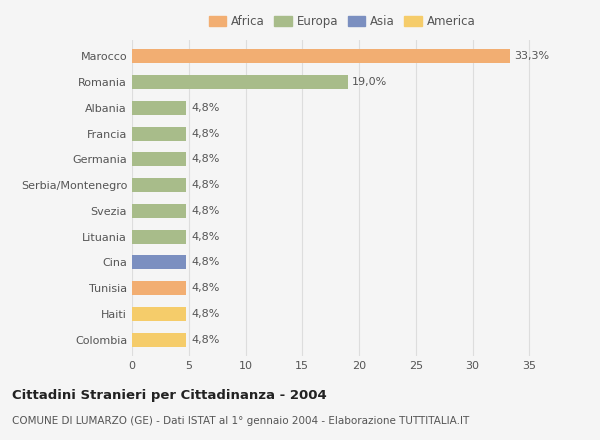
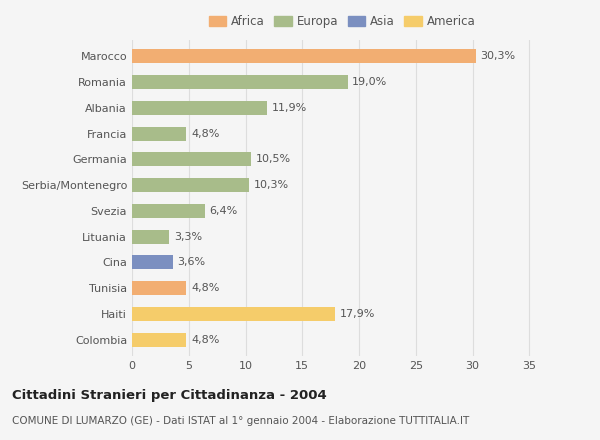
Marocco: 33,3% -> 30,3%
Albania: 4,8% -> 11,9%
Germania: 4,8% -> 10,5%
Serbia/Montenegro: 4,8% -> 10,3%
Svezia: 4,8% -> 6,4%
Lituania: 4,8% -> 3,3%
Cina: 4,8% -> 3,6%
Haiti: 4,8% -> 17,9%
